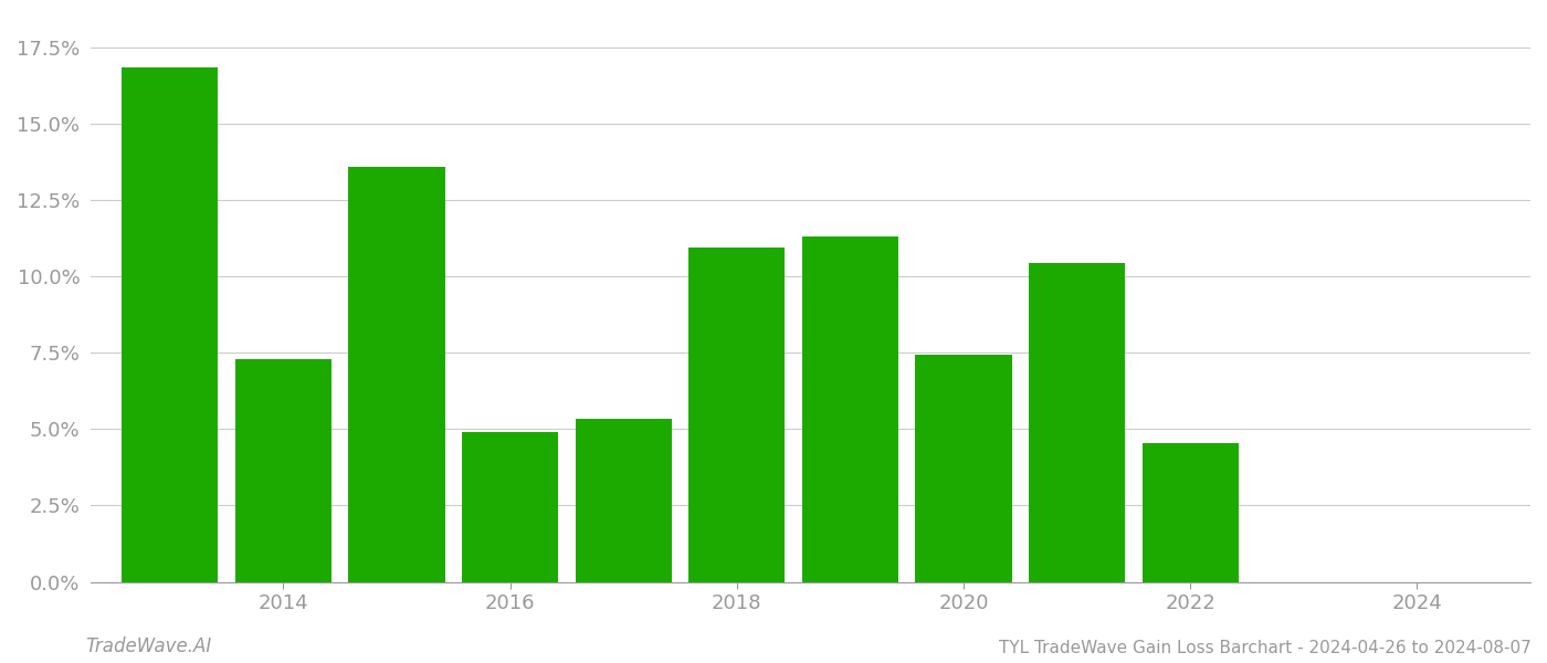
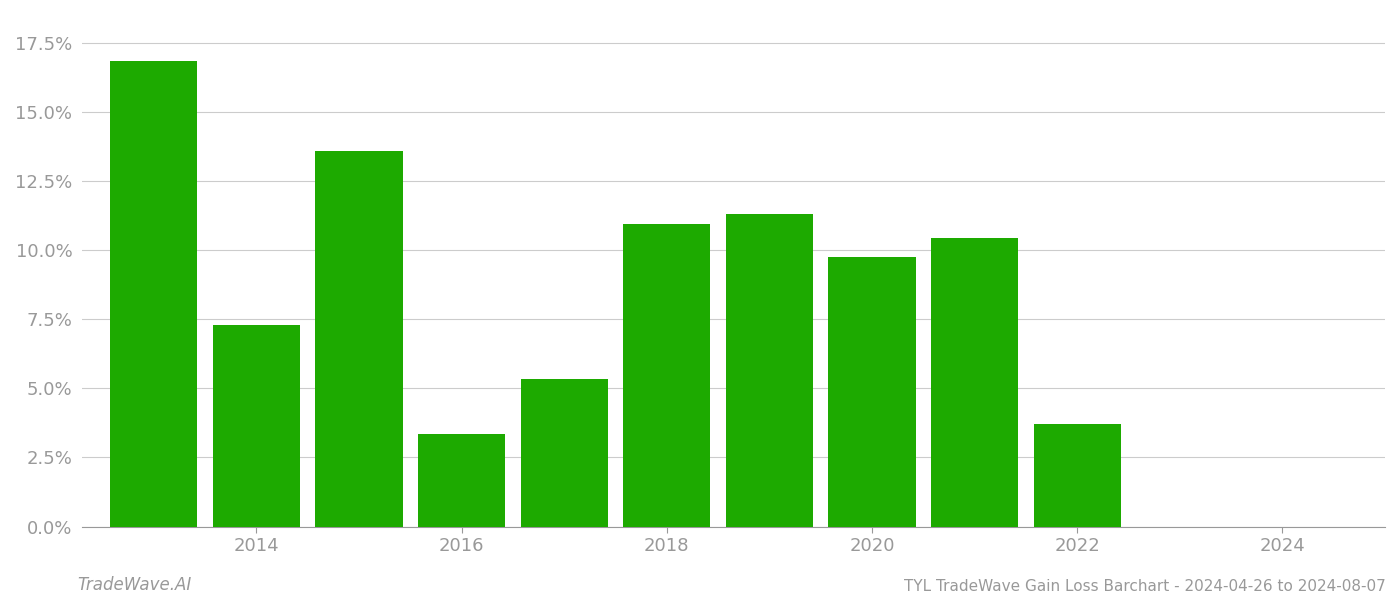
2016: 4.90% -> 3.35%
2020: 7.45% -> 9.75%
2022: 4.55% -> 3.70%
